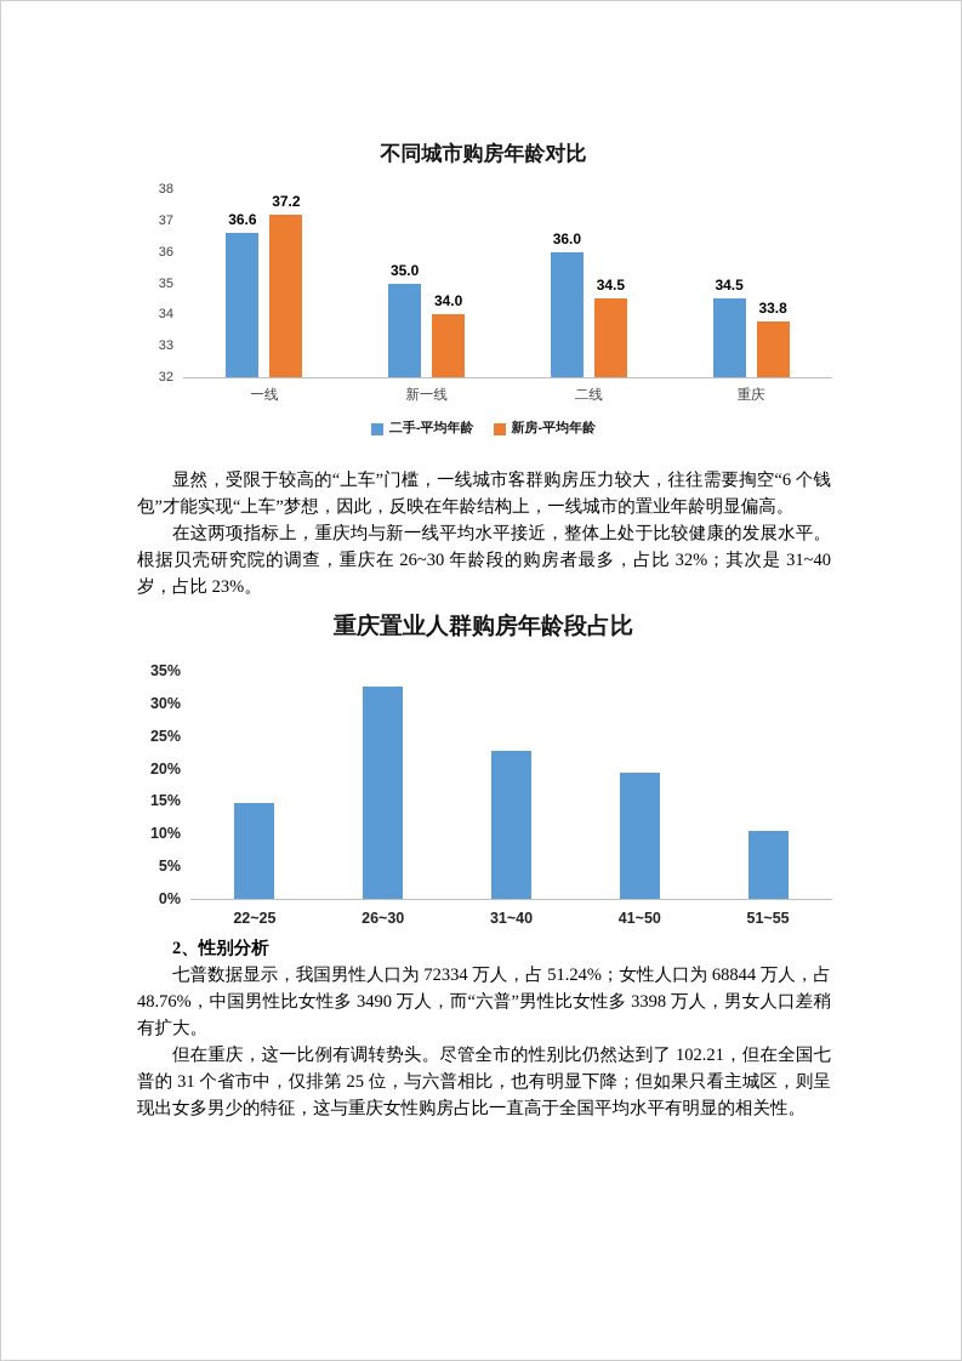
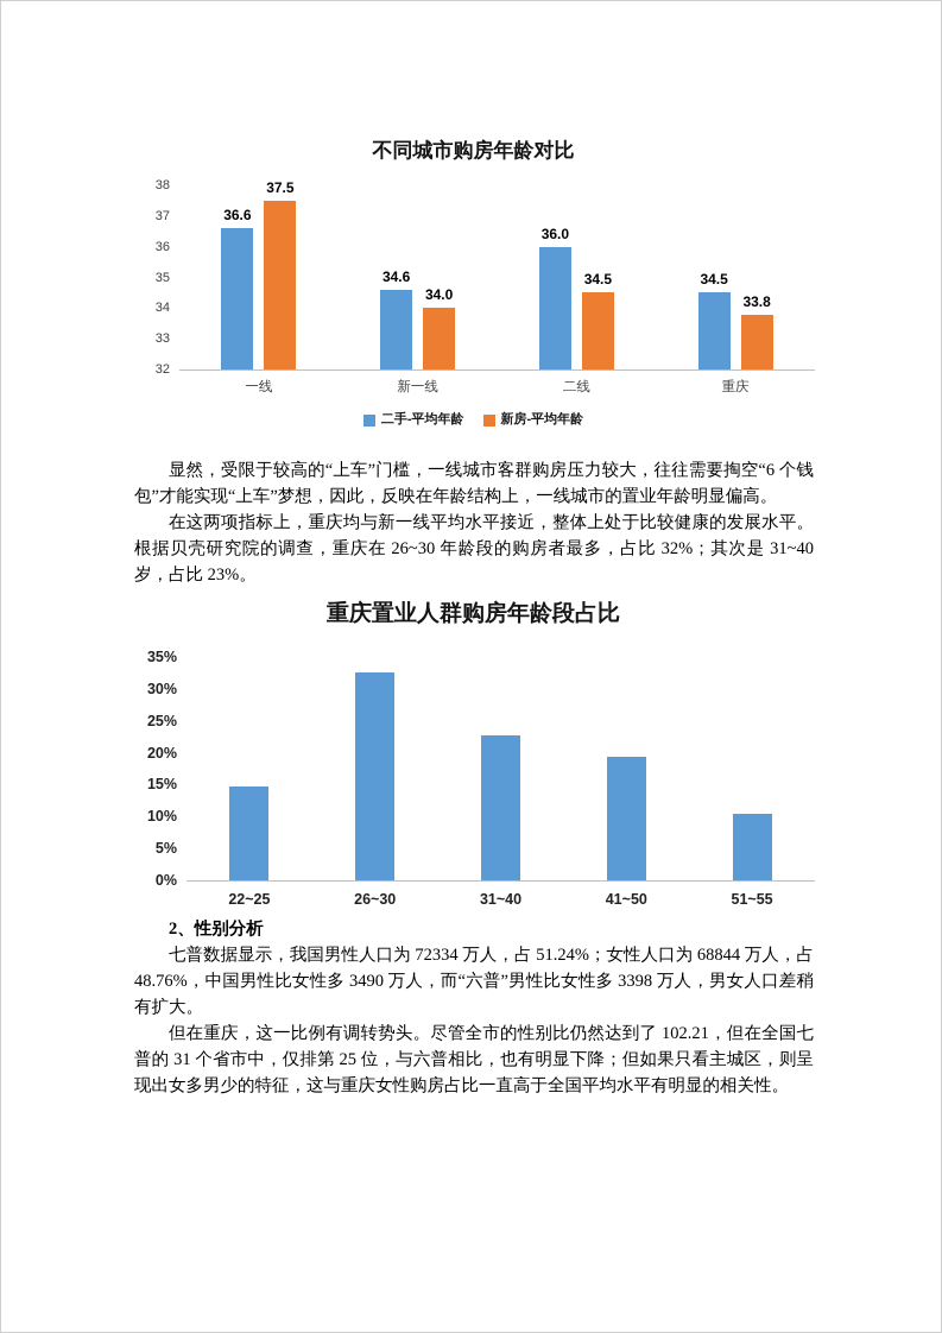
不同城市购房年龄对比/新房-平均年龄/一线: 37.2 -> 37.5
不同城市购房年龄对比/二手-平均年龄/新一线: 35.0 -> 34.6
